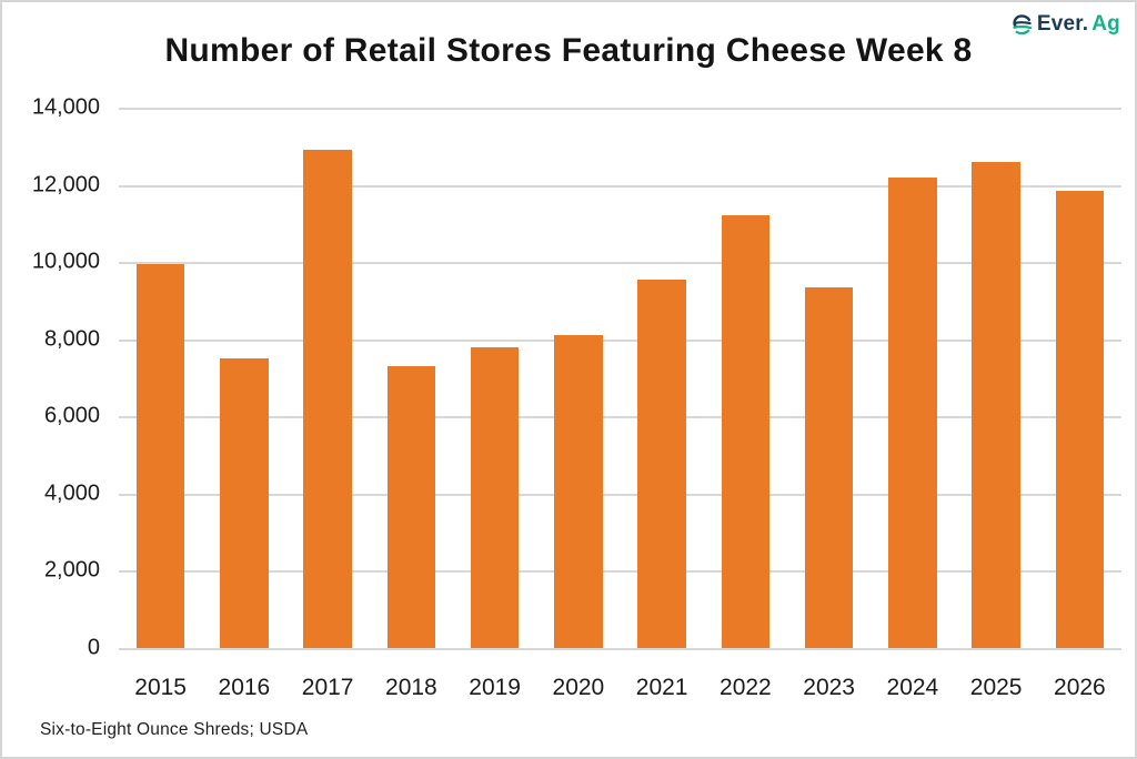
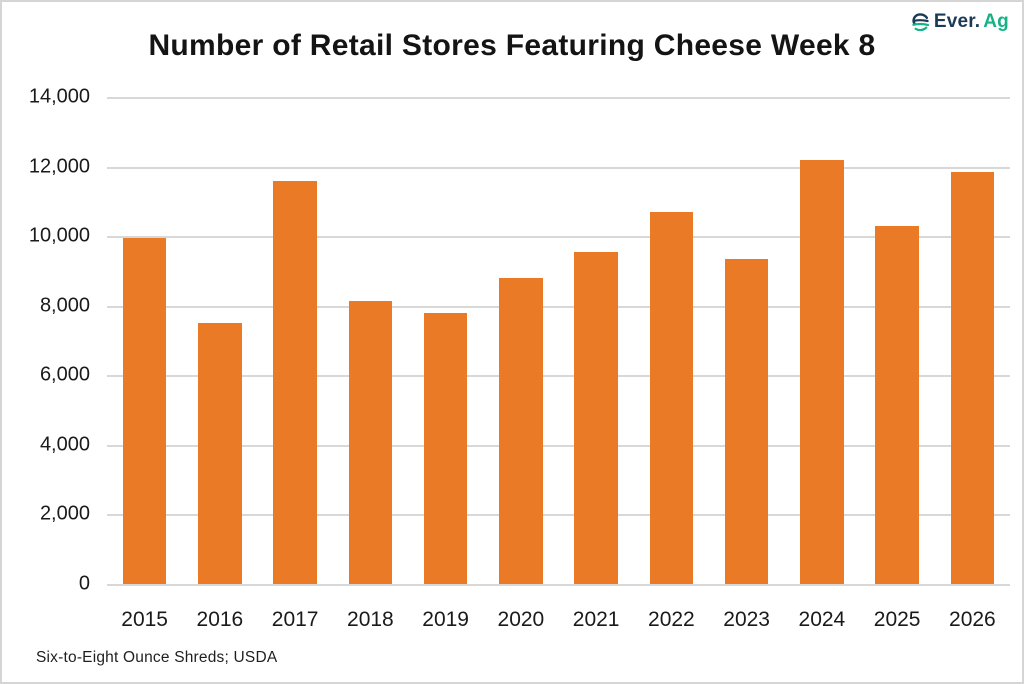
2017: 12900 -> 11600
2018: 7300 -> 8200
2020: 8100 -> 8800
2022: 11200 -> 10700
2025: 12600 -> 10300
